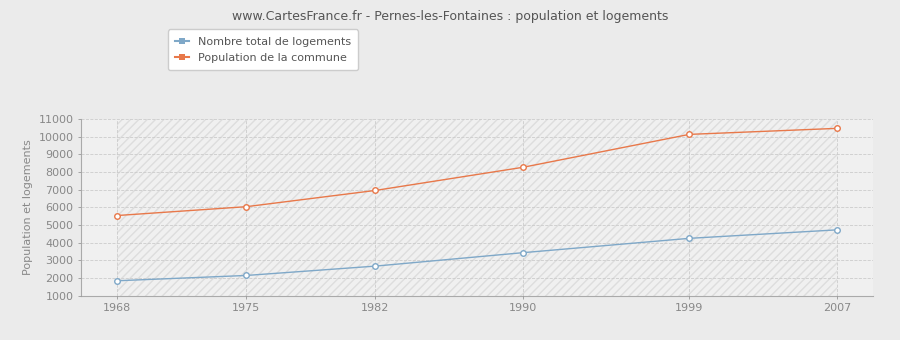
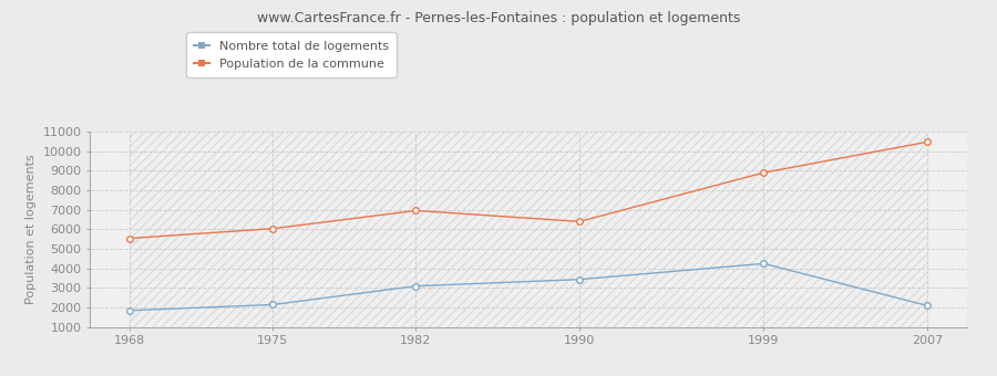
Nombre total de logements/1982: 2700 -> 3100
Population de la commune/1990: 8300 -> 6400
Population de la commune/1999: 10100 -> 8900
Nombre total de logements/2007: 4700 -> 2100
